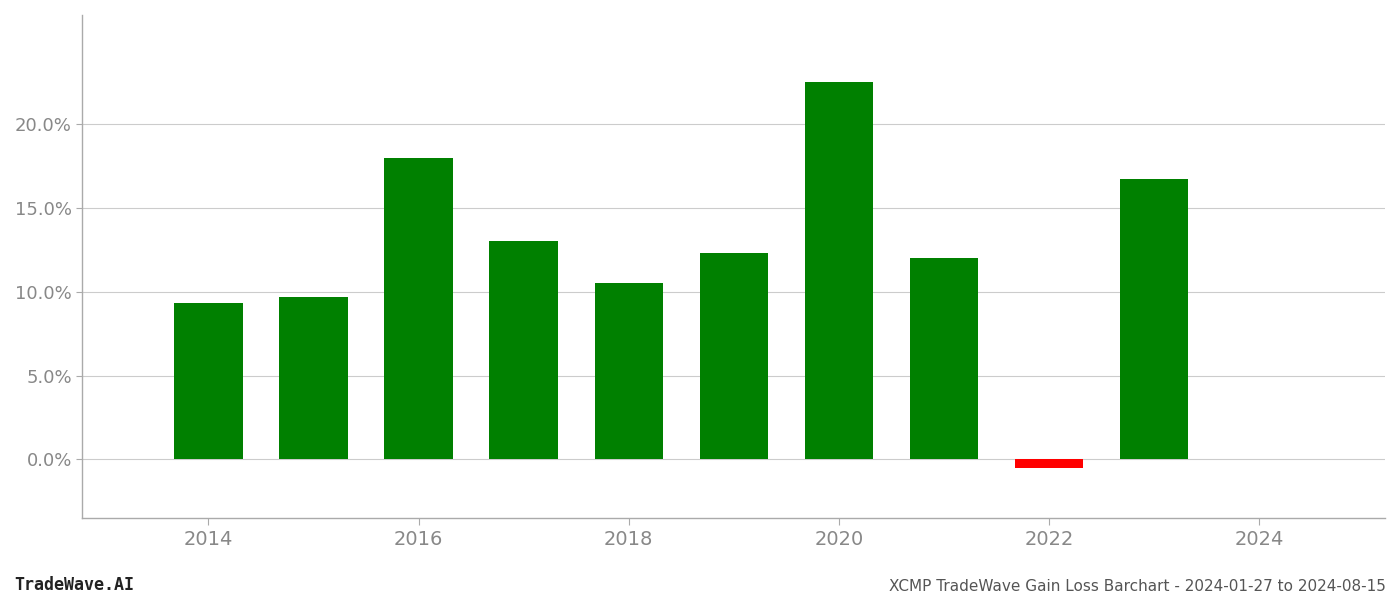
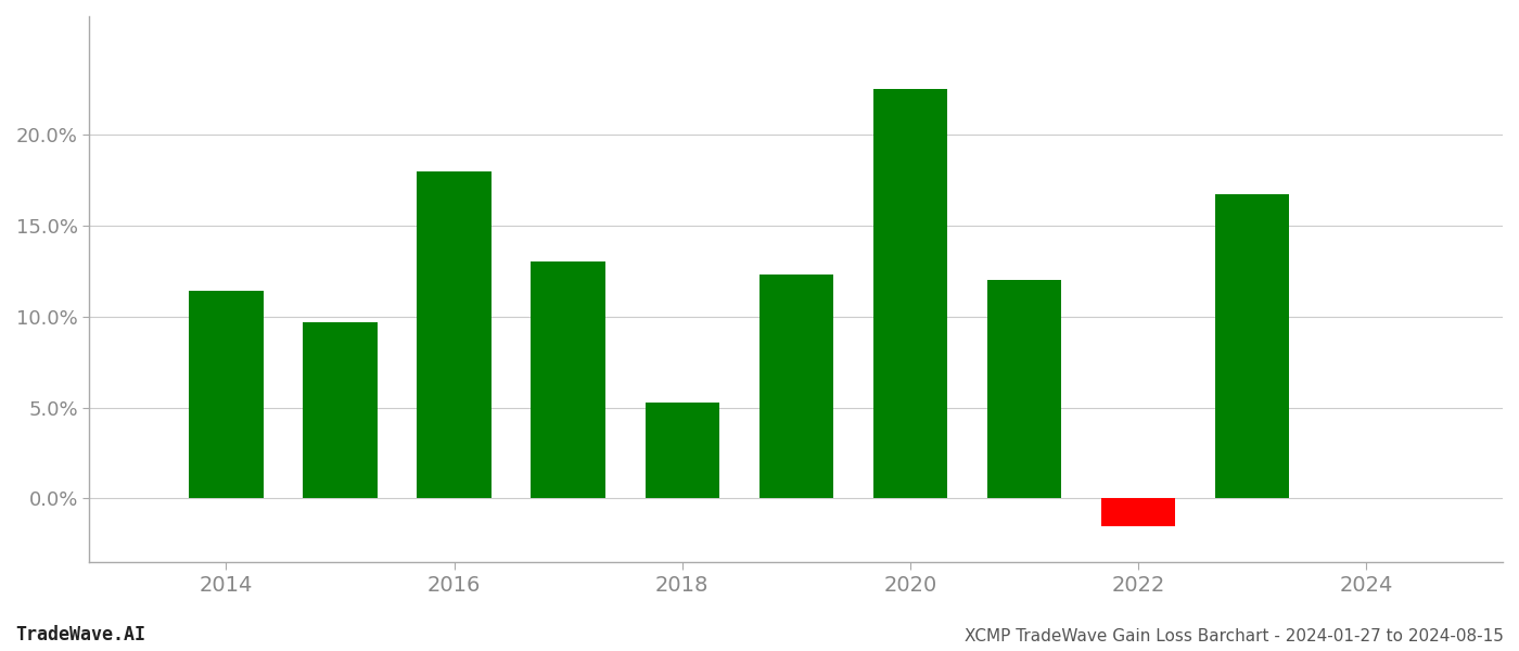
2014: 9.3% -> 11.4%
2018: 10.5% -> 5.3%
2022: -0.5% -> -1.5%
